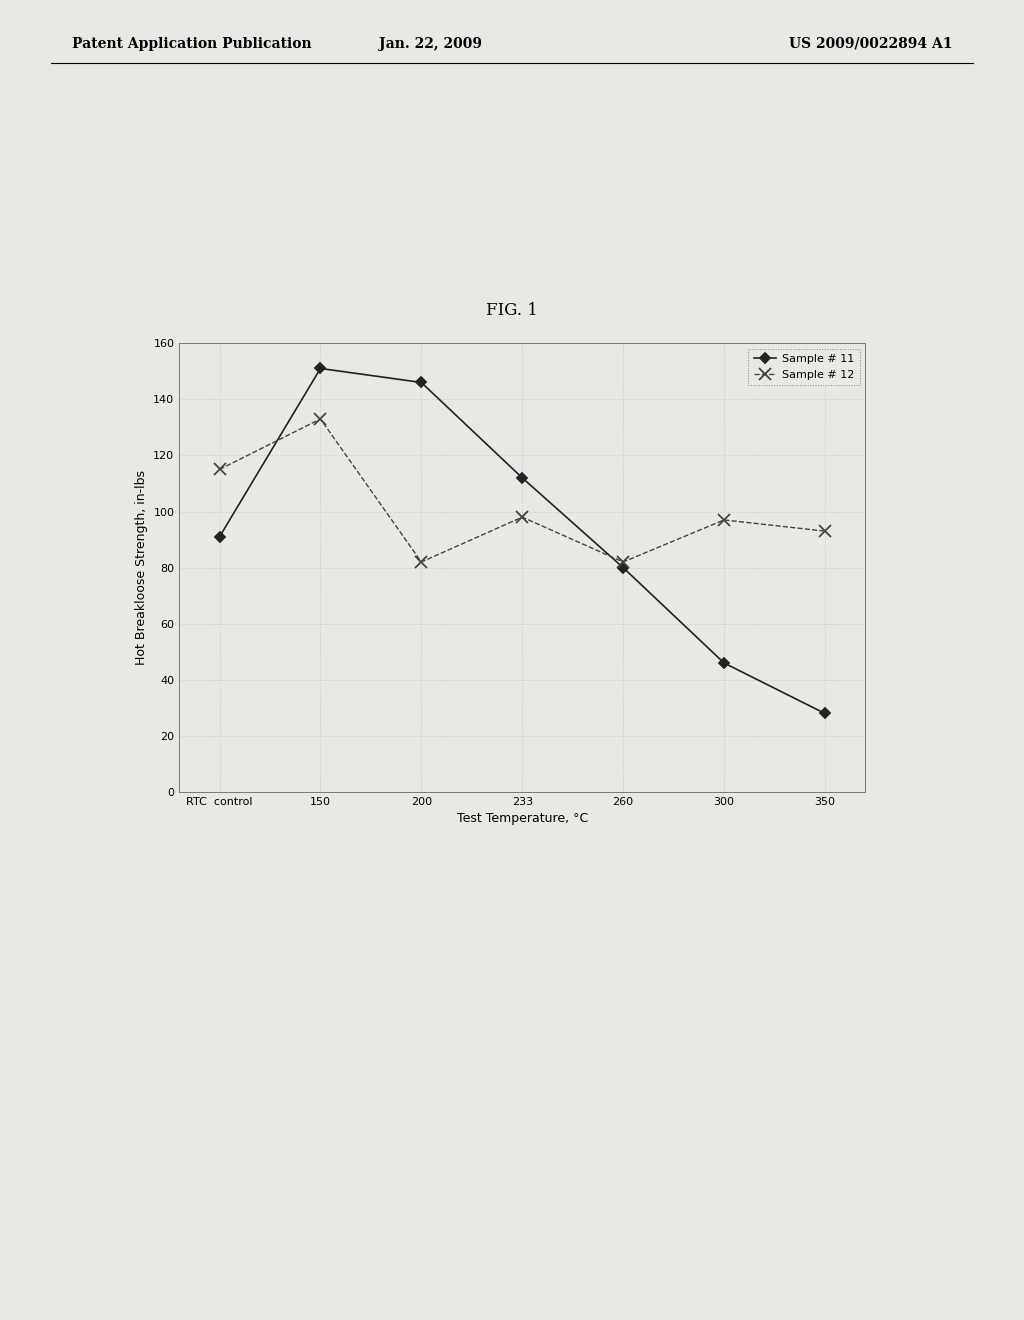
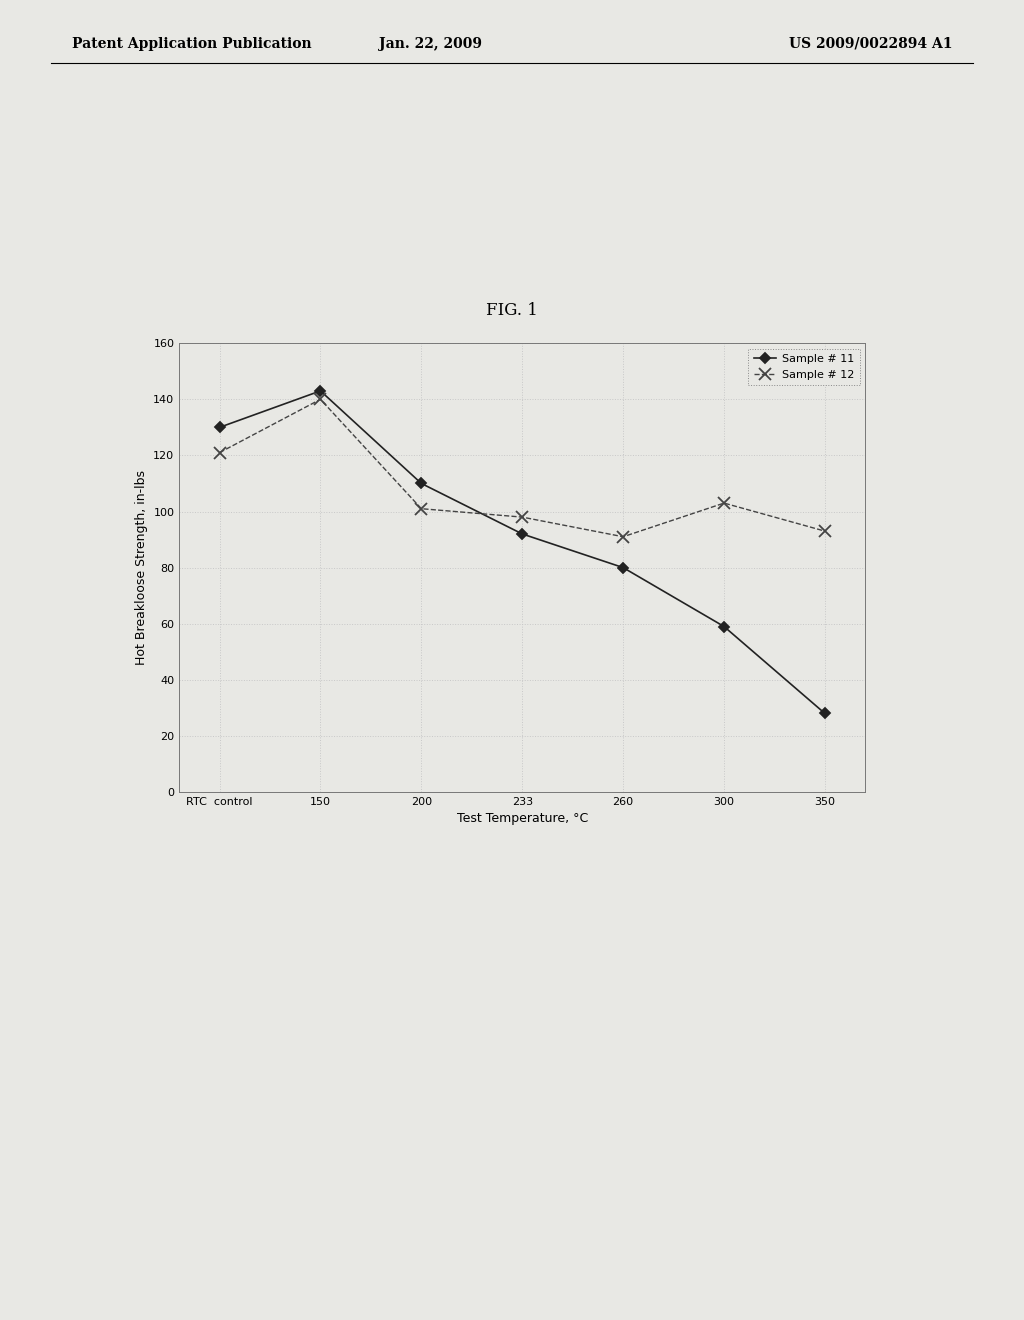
Sample # 11/RTC control: 91 -> 130
Sample # 12/RTC control: 115 -> 121
Sample # 11/150: 151 -> 143
Sample # 12/150: 133 -> 140
Sample # 11/200: 146 -> 110
Sample # 12/200: 82 -> 101
Sample # 11/233: 112 -> 92
Sample # 12/260: 82 -> 91
Sample # 11/300: 46 -> 59
Sample # 12/300: 97 -> 103
